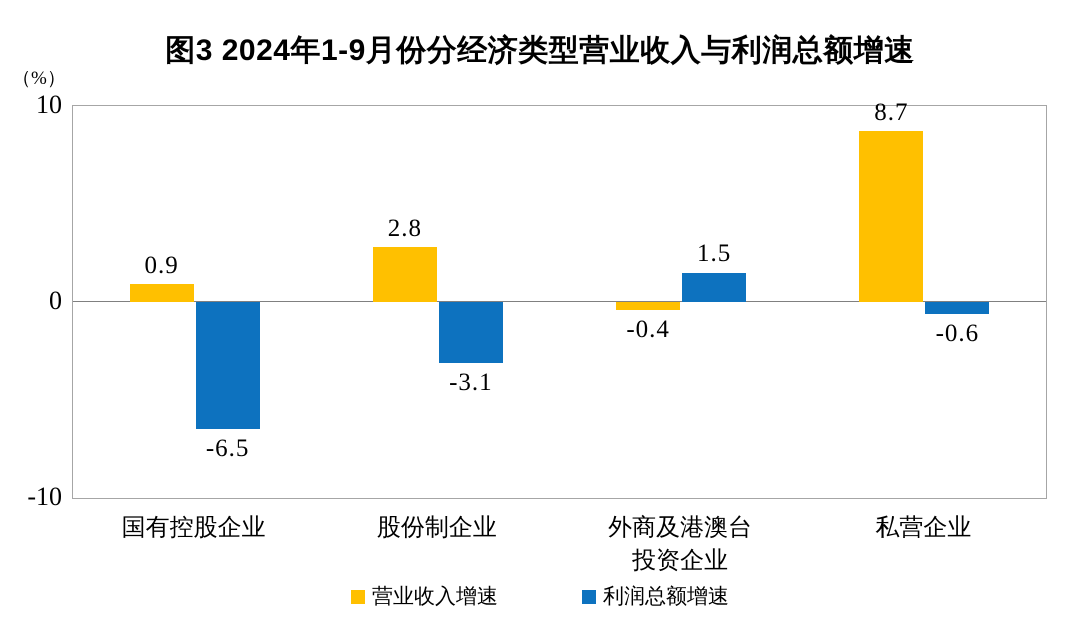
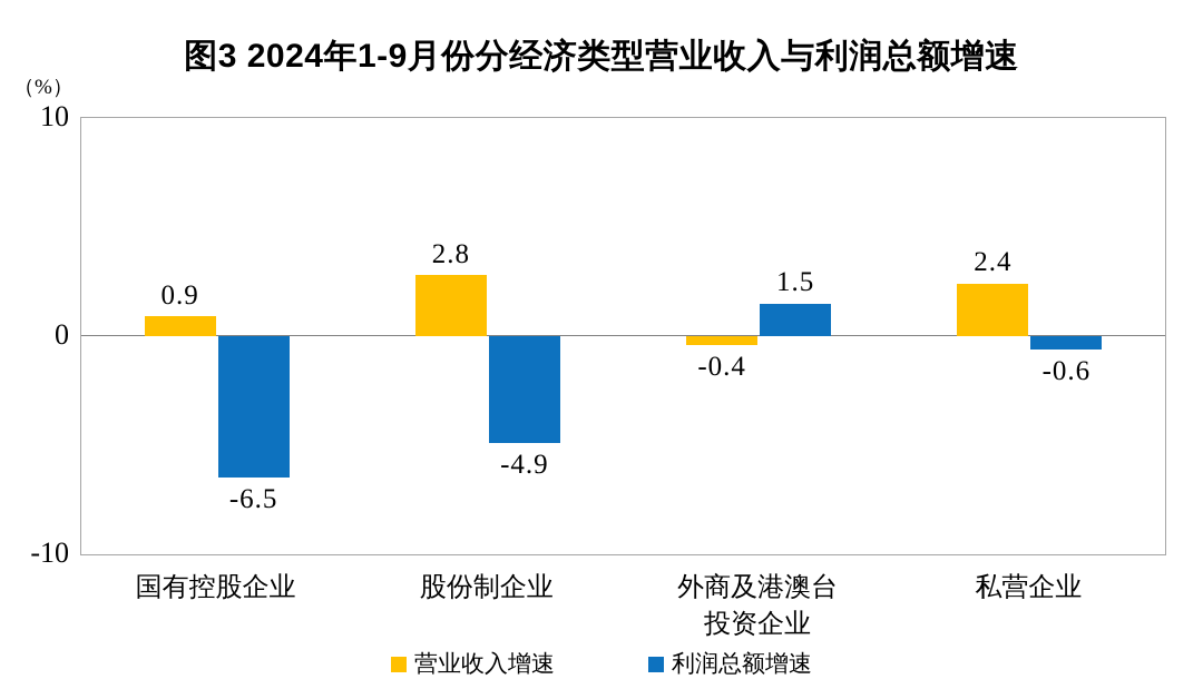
利润总额增速/股份制企业: -3.1 -> -4.9
营业收入增速/私营企业: 8.7 -> 2.4
